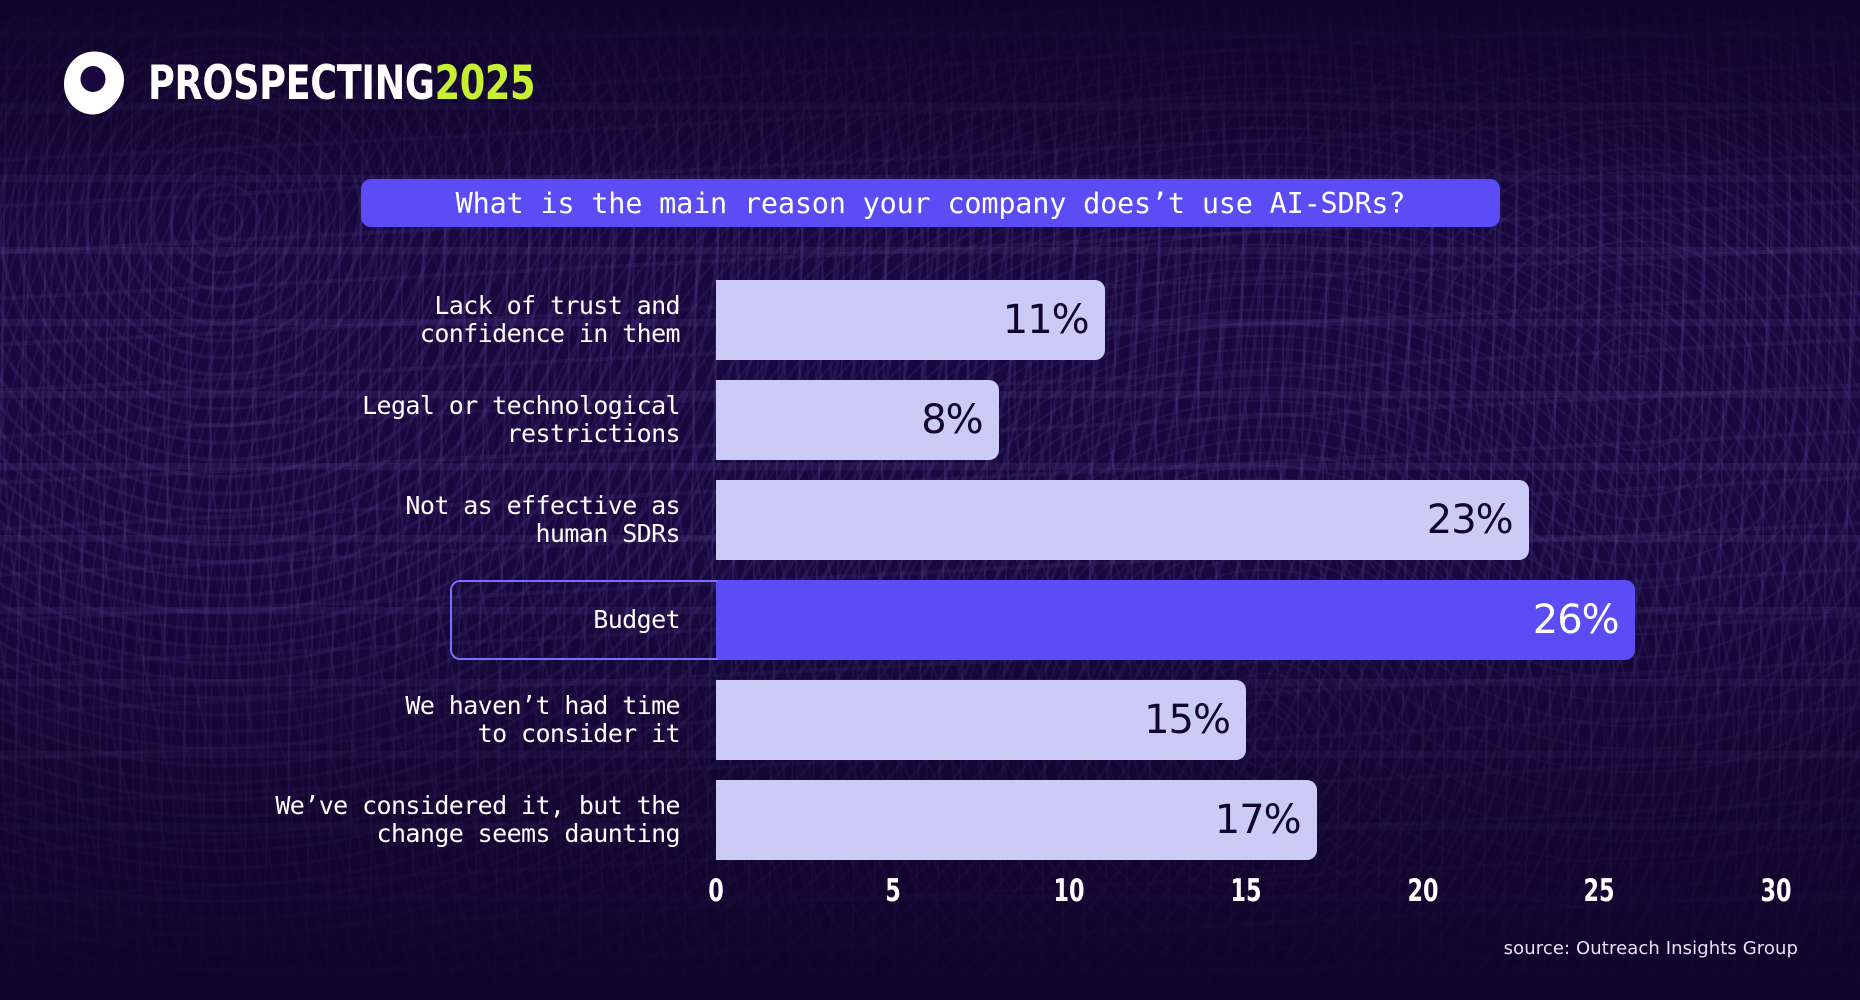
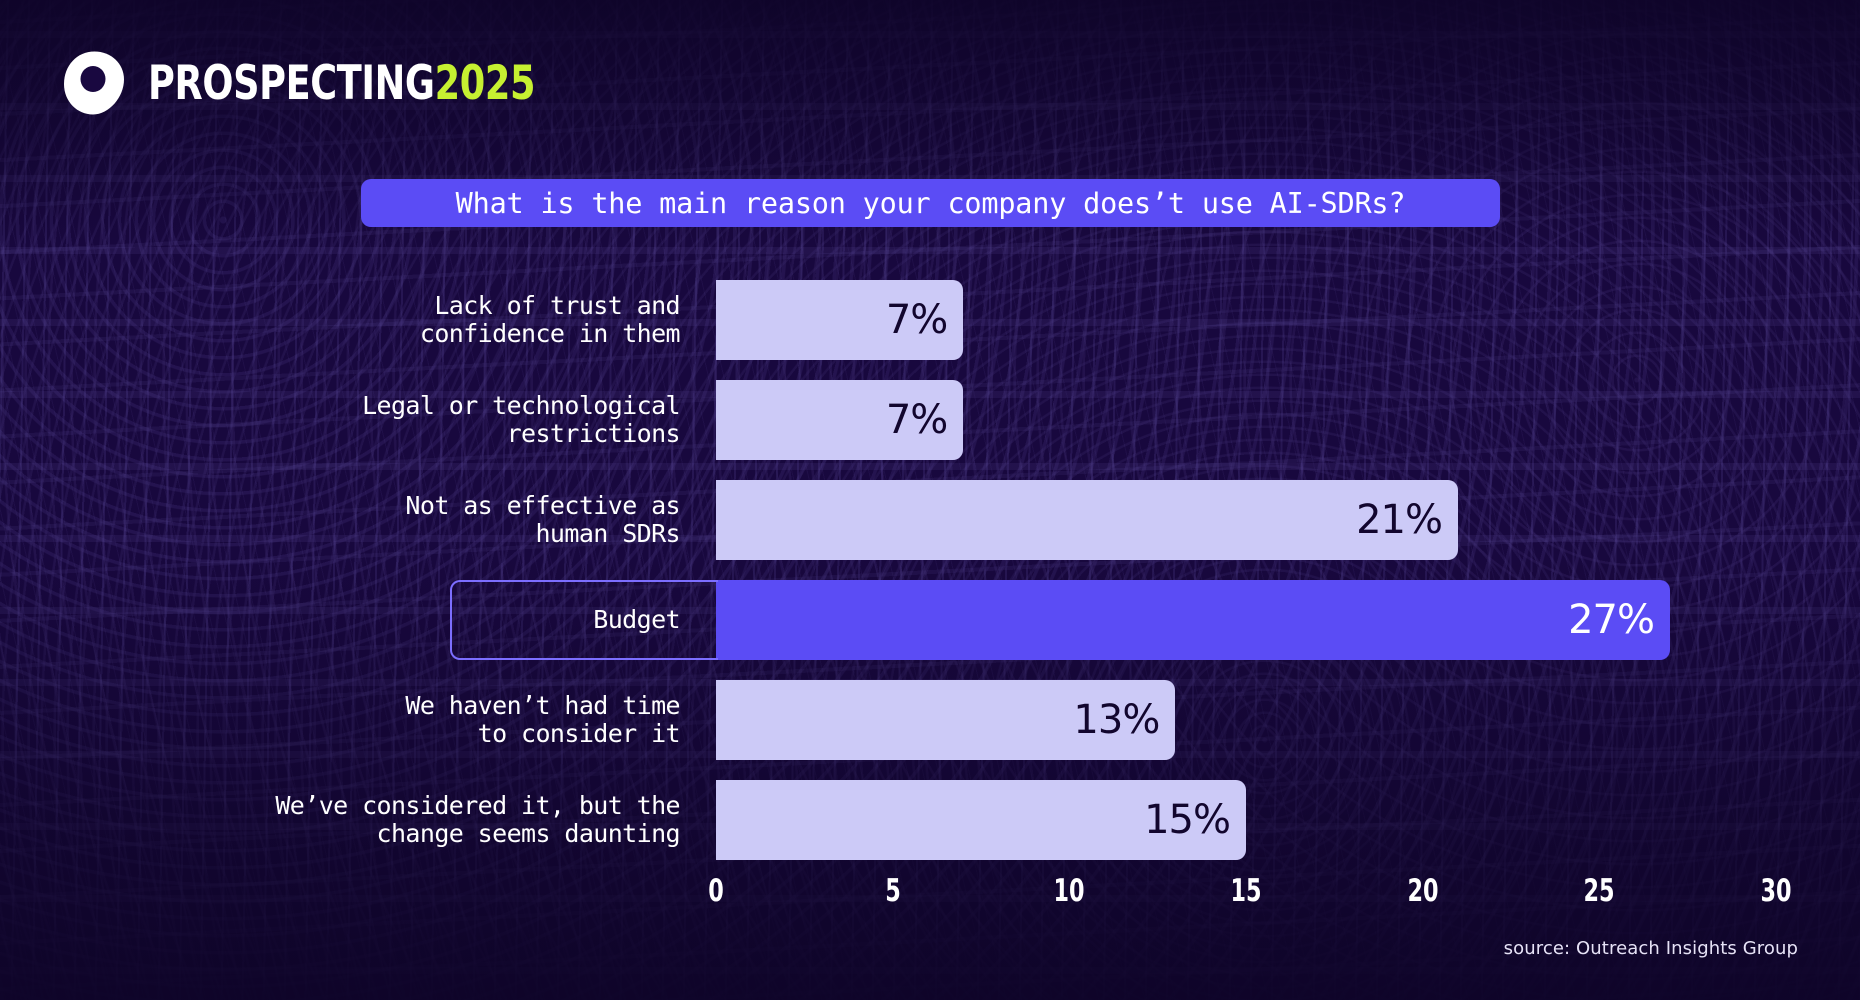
Lack of trust and confidence in them: 11% -> 7%
Legal or technological restrictions: 8% -> 7%
Not as effective as human SDRs: 23% -> 21%
Budget: 26% -> 27%
We haven’t had time to consider it: 15% -> 13%
We’ve considered it, but the change seems daunting: 17% -> 15%
